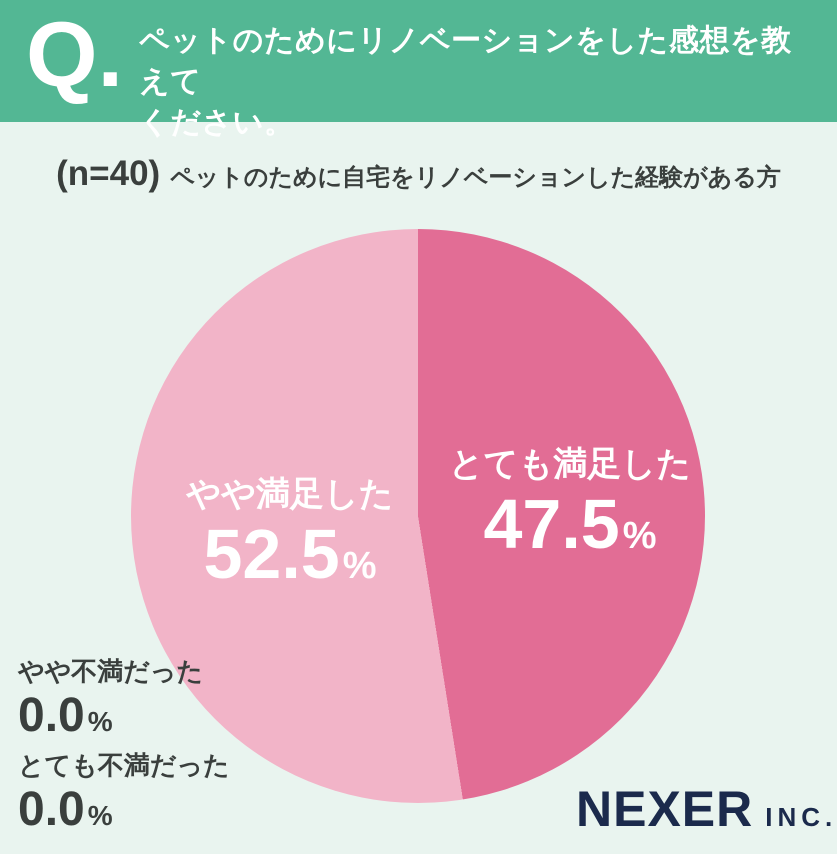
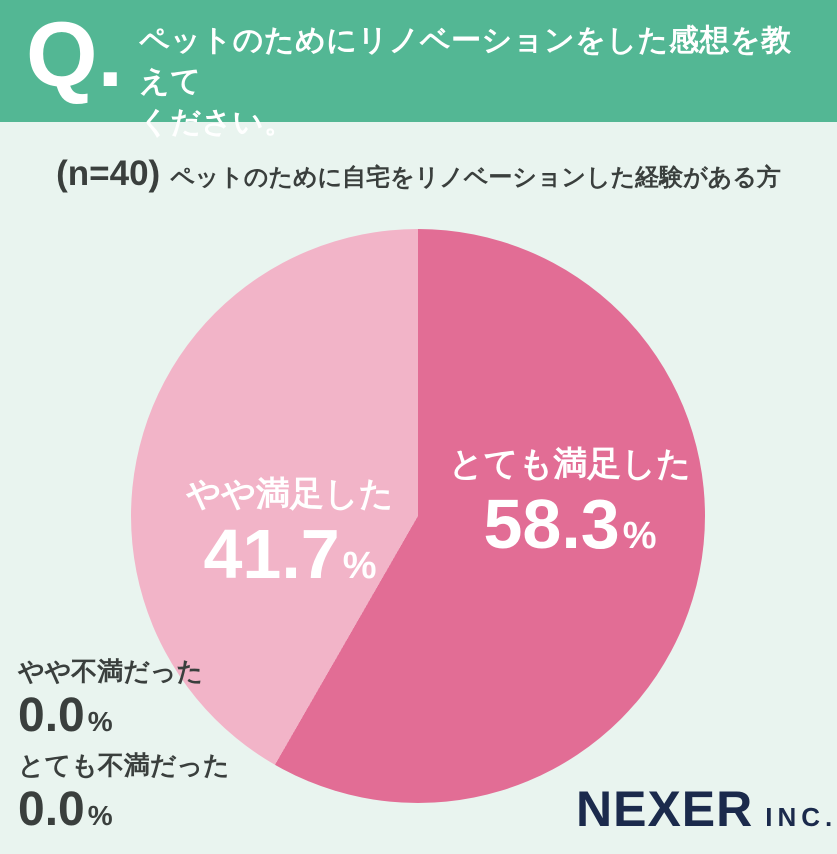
とても満足した: 47.5 -> 58.3
やや満足した: 52.5 -> 41.7
